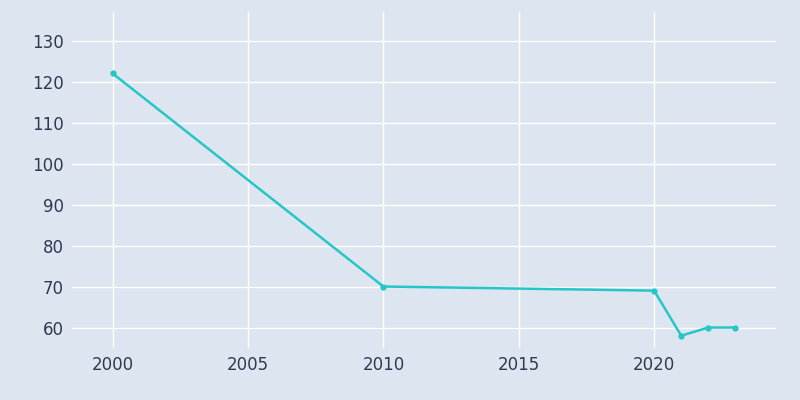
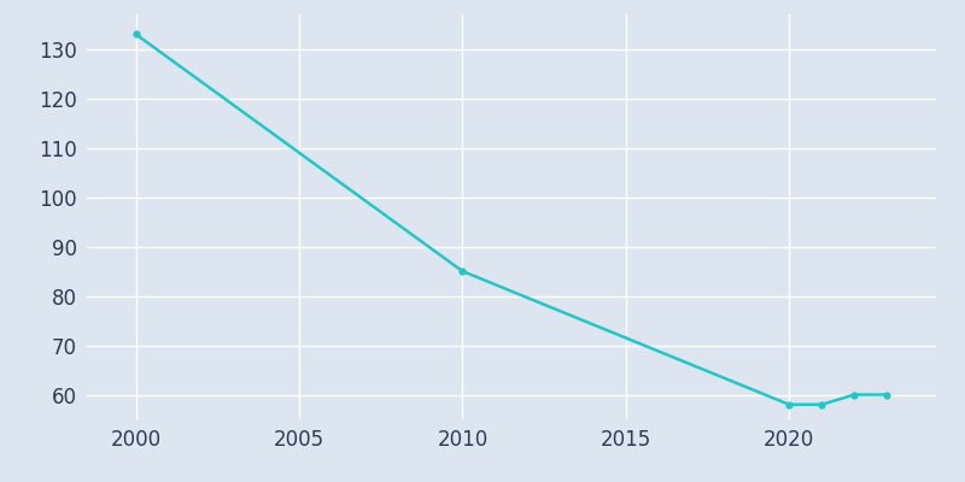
2000: 122 -> 133
2010: 70 -> 85
2020: 69 -> 58
